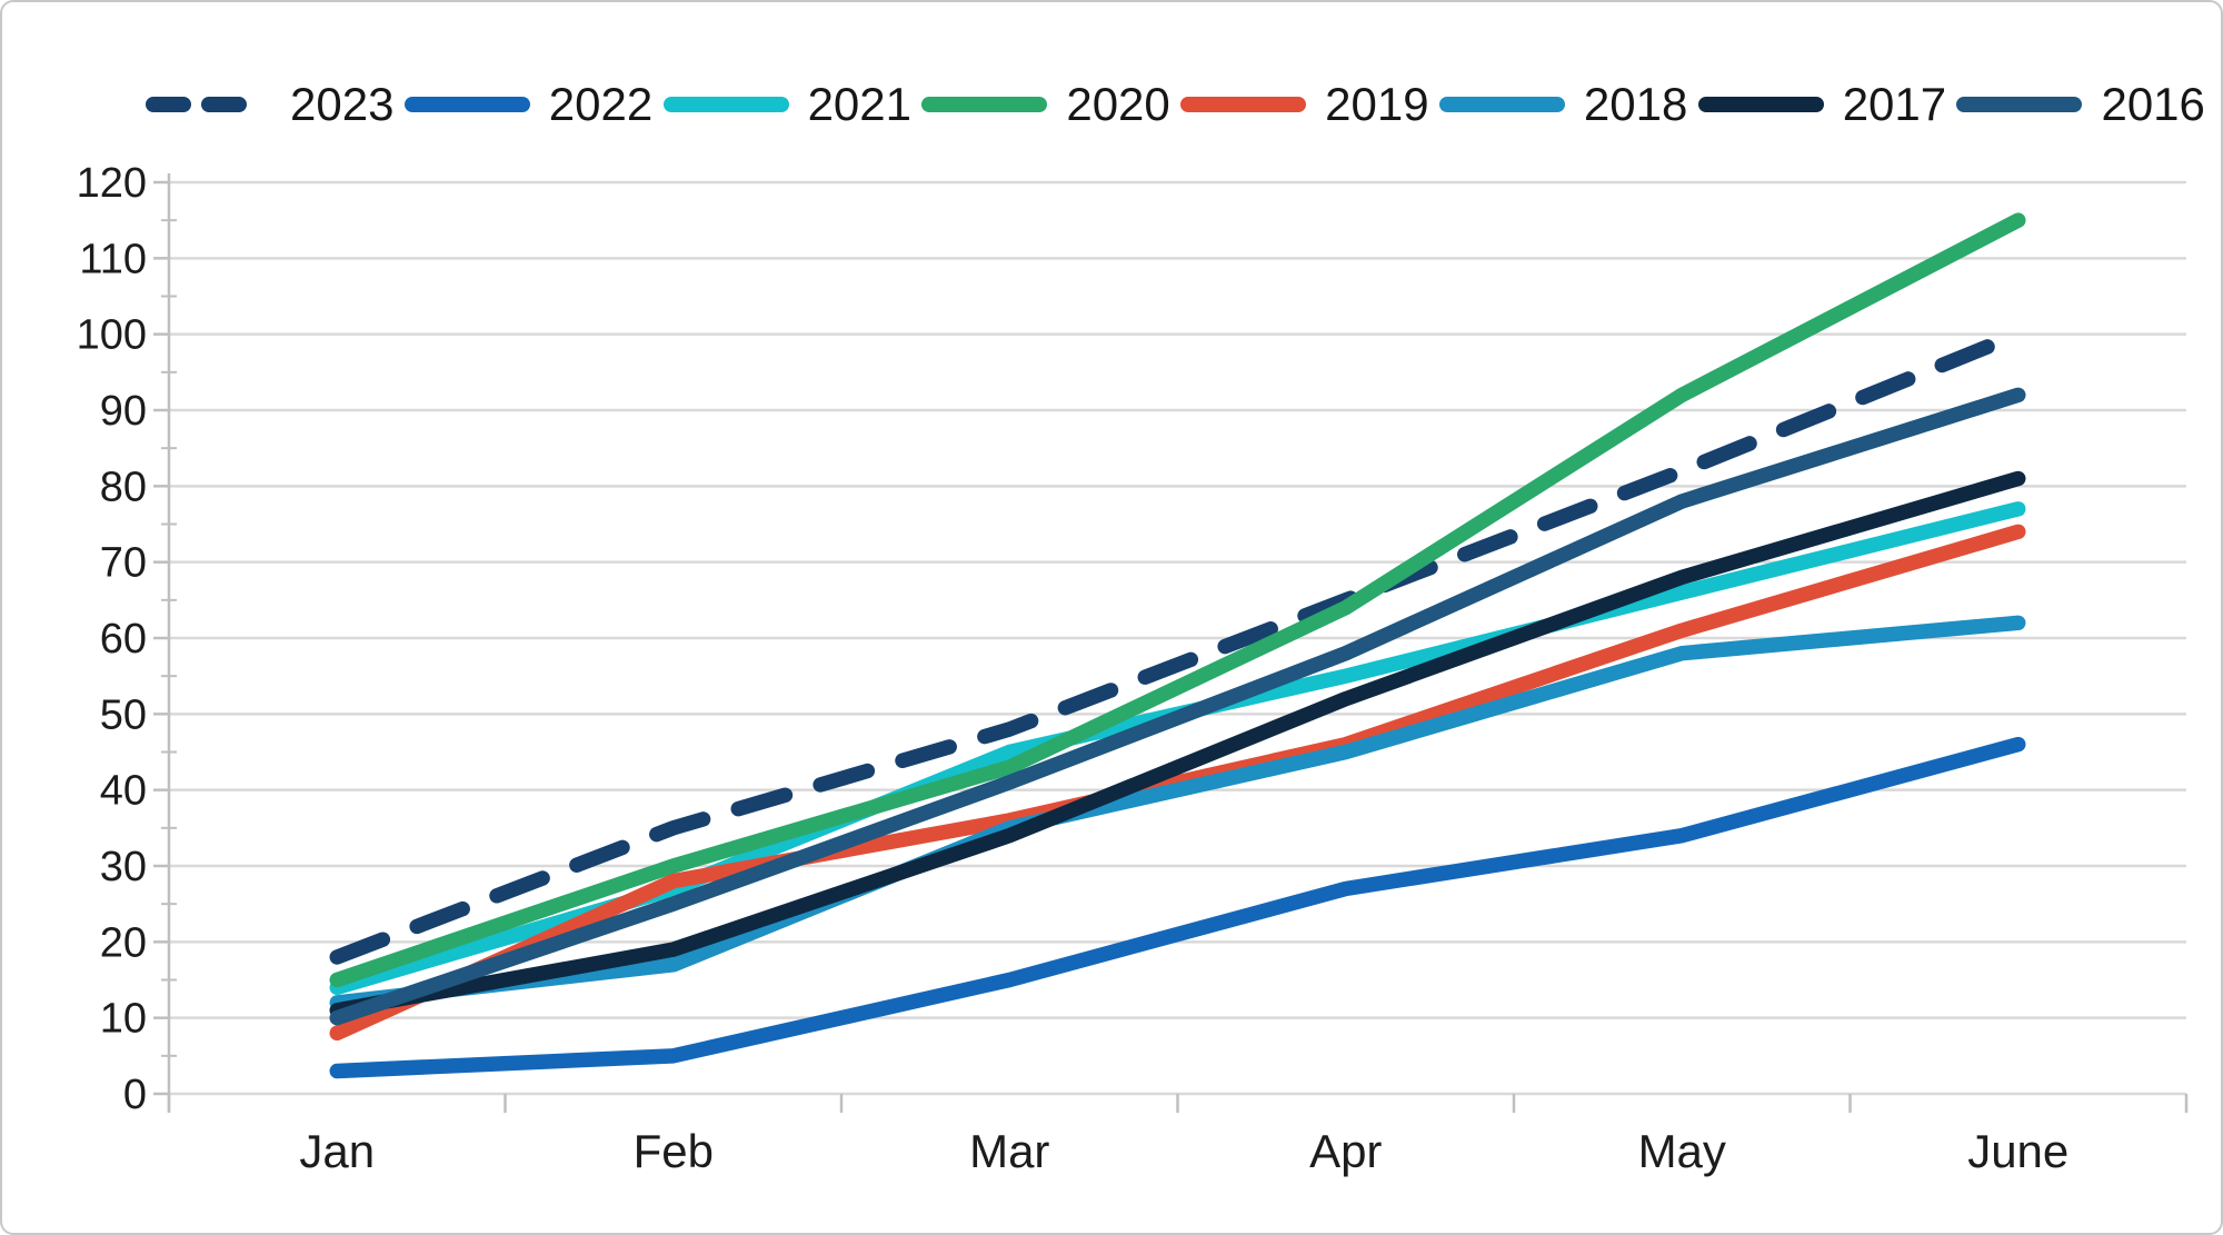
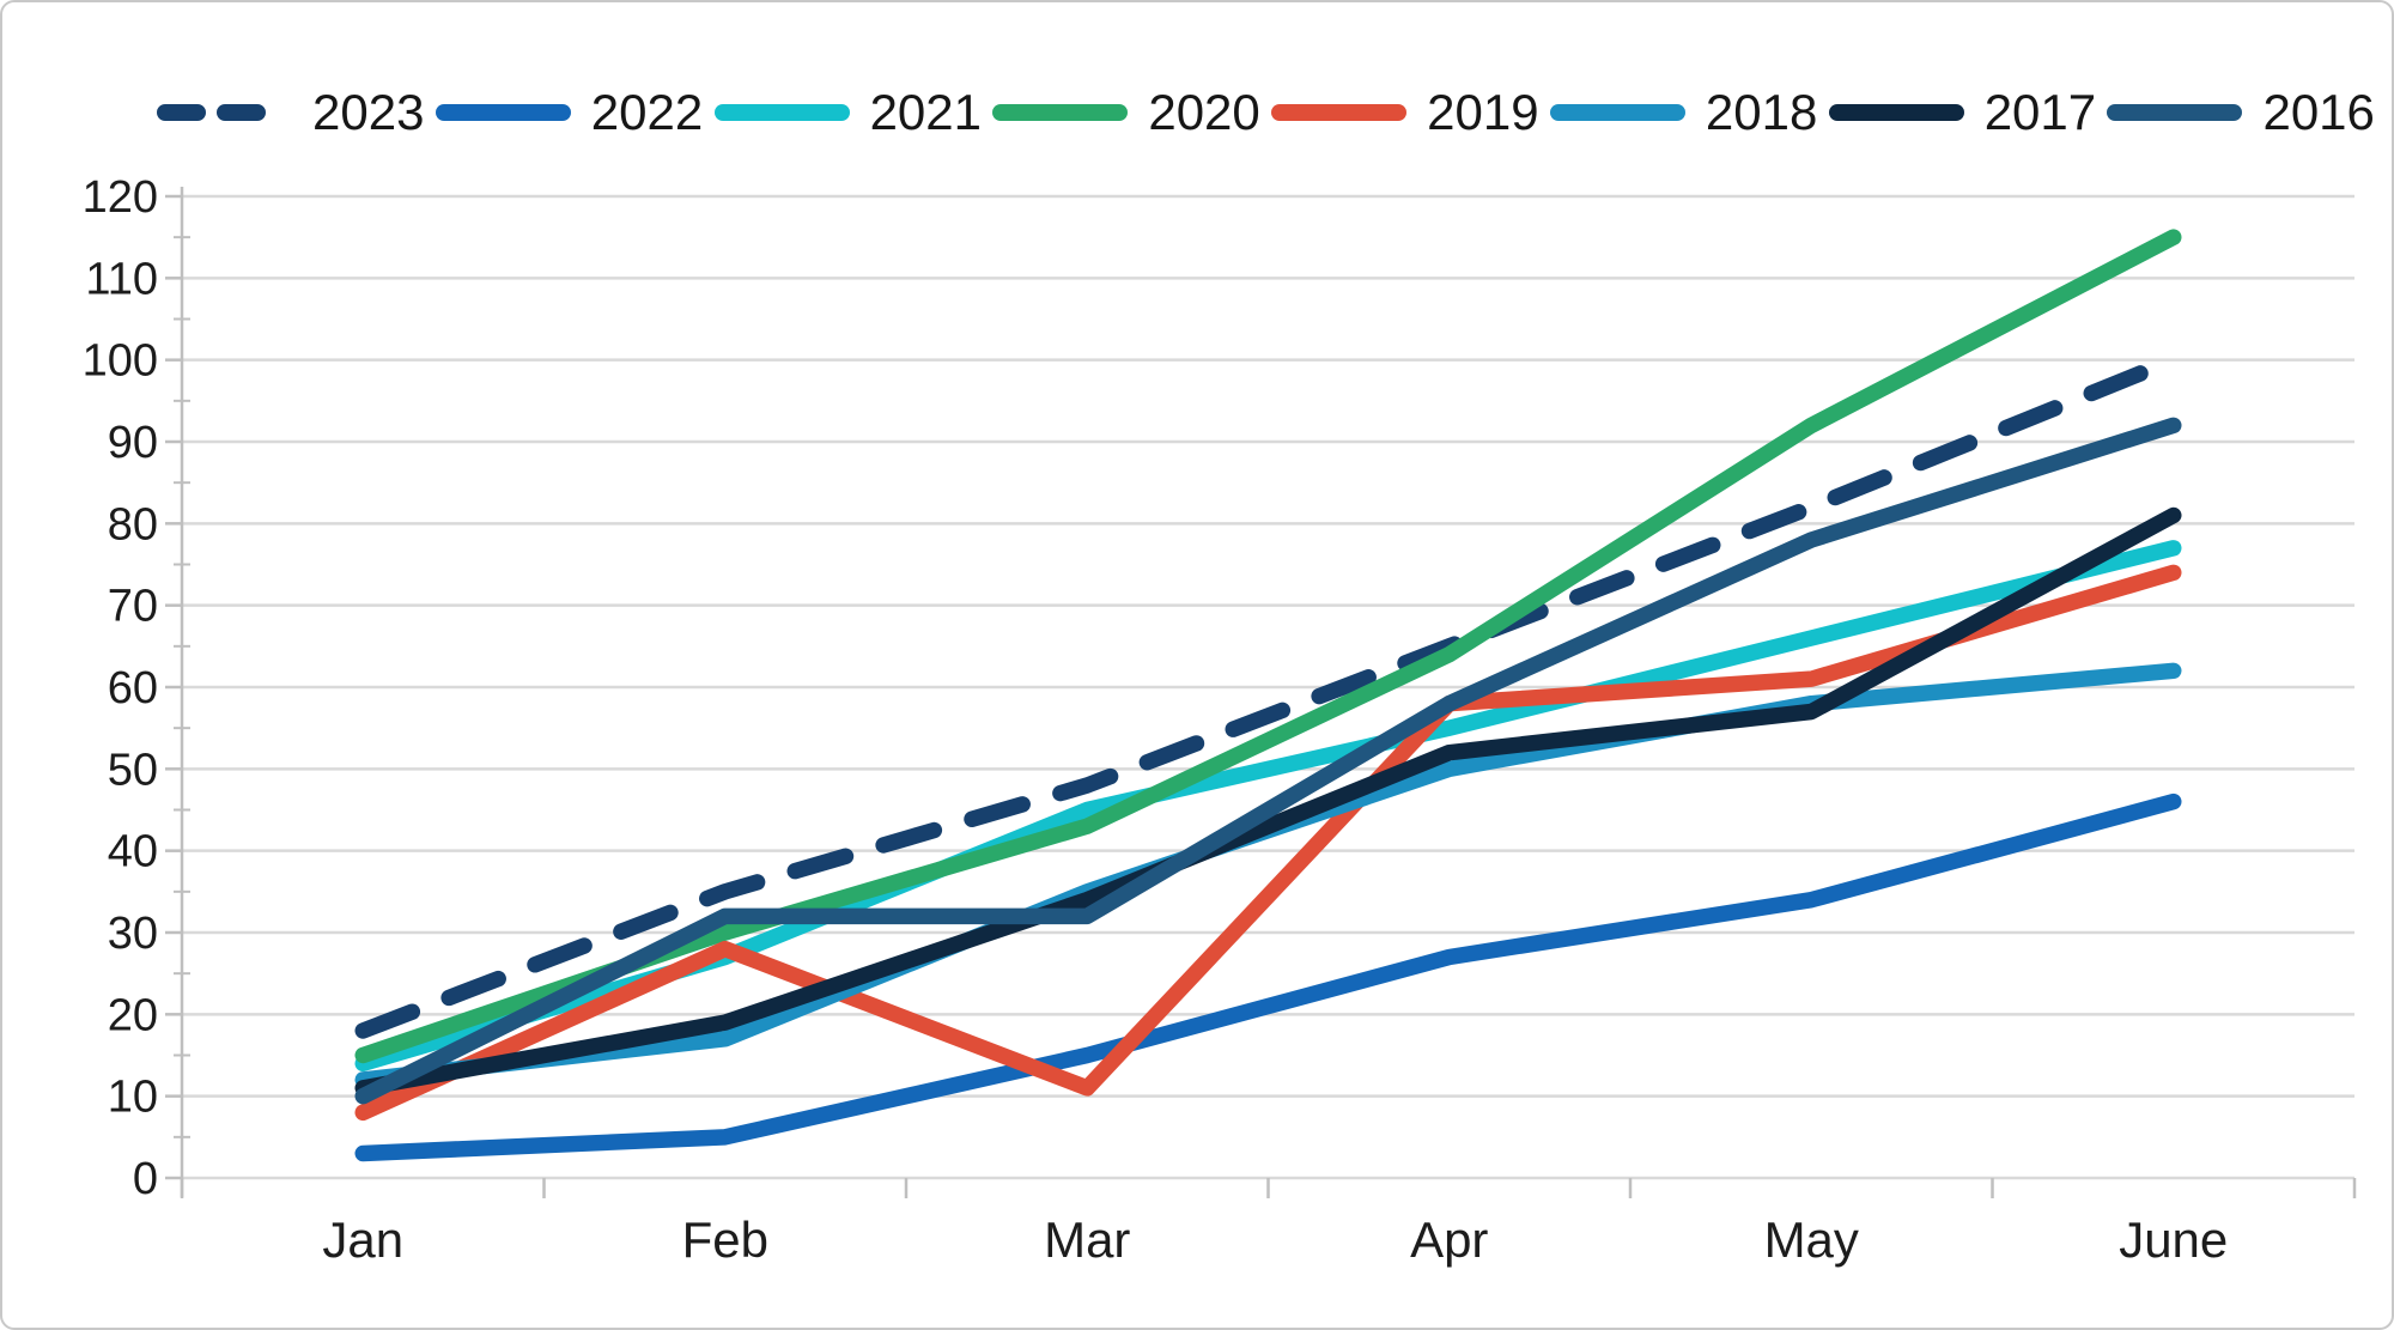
2016/Feb: 25 -> 32
2019/Mar: 36 -> 11
2016/Mar: 41 -> 32
2019/Apr: 46 -> 58
2018/Apr: 45 -> 50
2017/May: 68 -> 57
